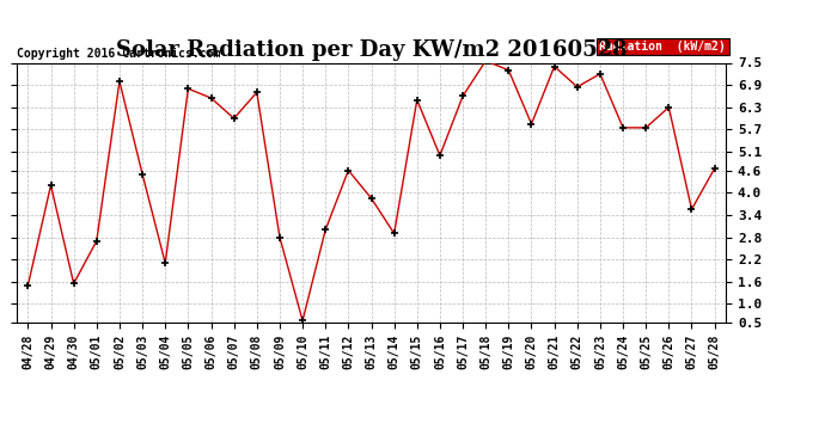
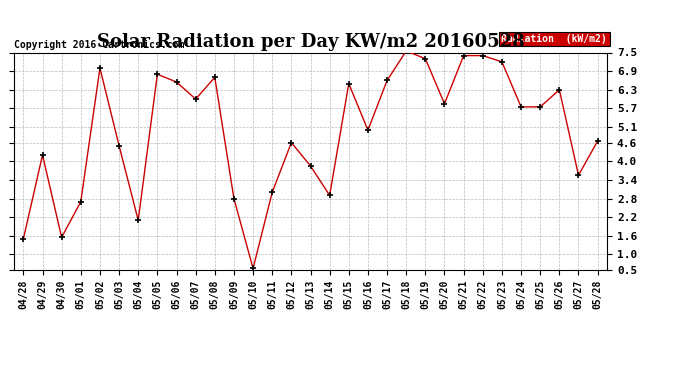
05/22: 6.85 -> 7.40
